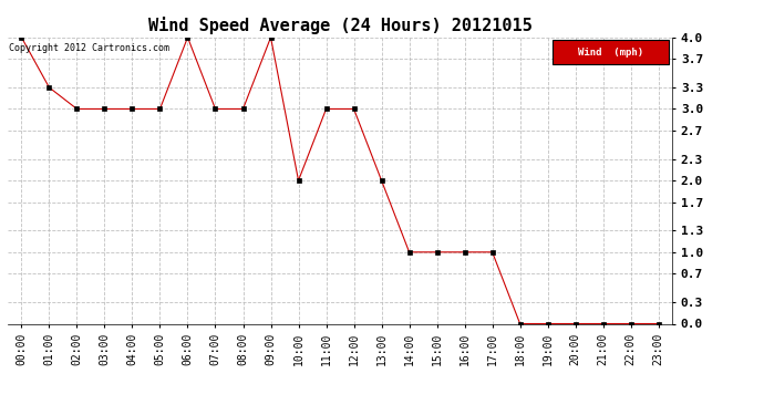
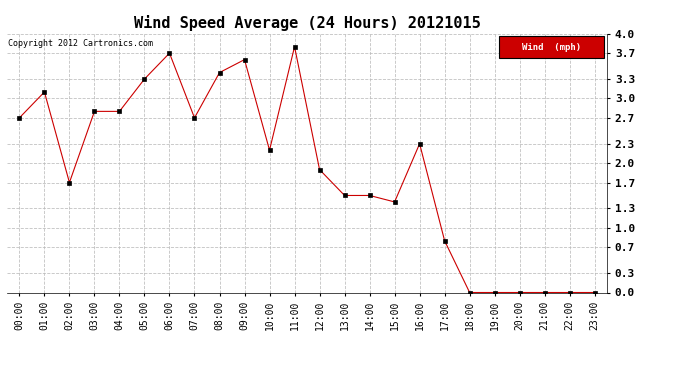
00:00: 4.0 -> 2.7
01:00: 3.3 -> 3.1
02:00: 3.0 -> 1.7
03:00: 3.0 -> 2.8
04:00: 3.0 -> 2.8
05:00: 3.0 -> 3.3
06:00: 4.0 -> 3.7
07:00: 3.0 -> 2.7
08:00: 3.0 -> 3.4
09:00: 4.0 -> 3.6
10:00: 2.0 -> 2.2
11:00: 3.0 -> 3.8
12:00: 3.0 -> 1.9
13:00: 2.0 -> 1.5
14:00: 1.0 -> 1.5
15:00: 1.0 -> 1.4
16:00: 1.0 -> 2.3
17:00: 1.0 -> 0.8
